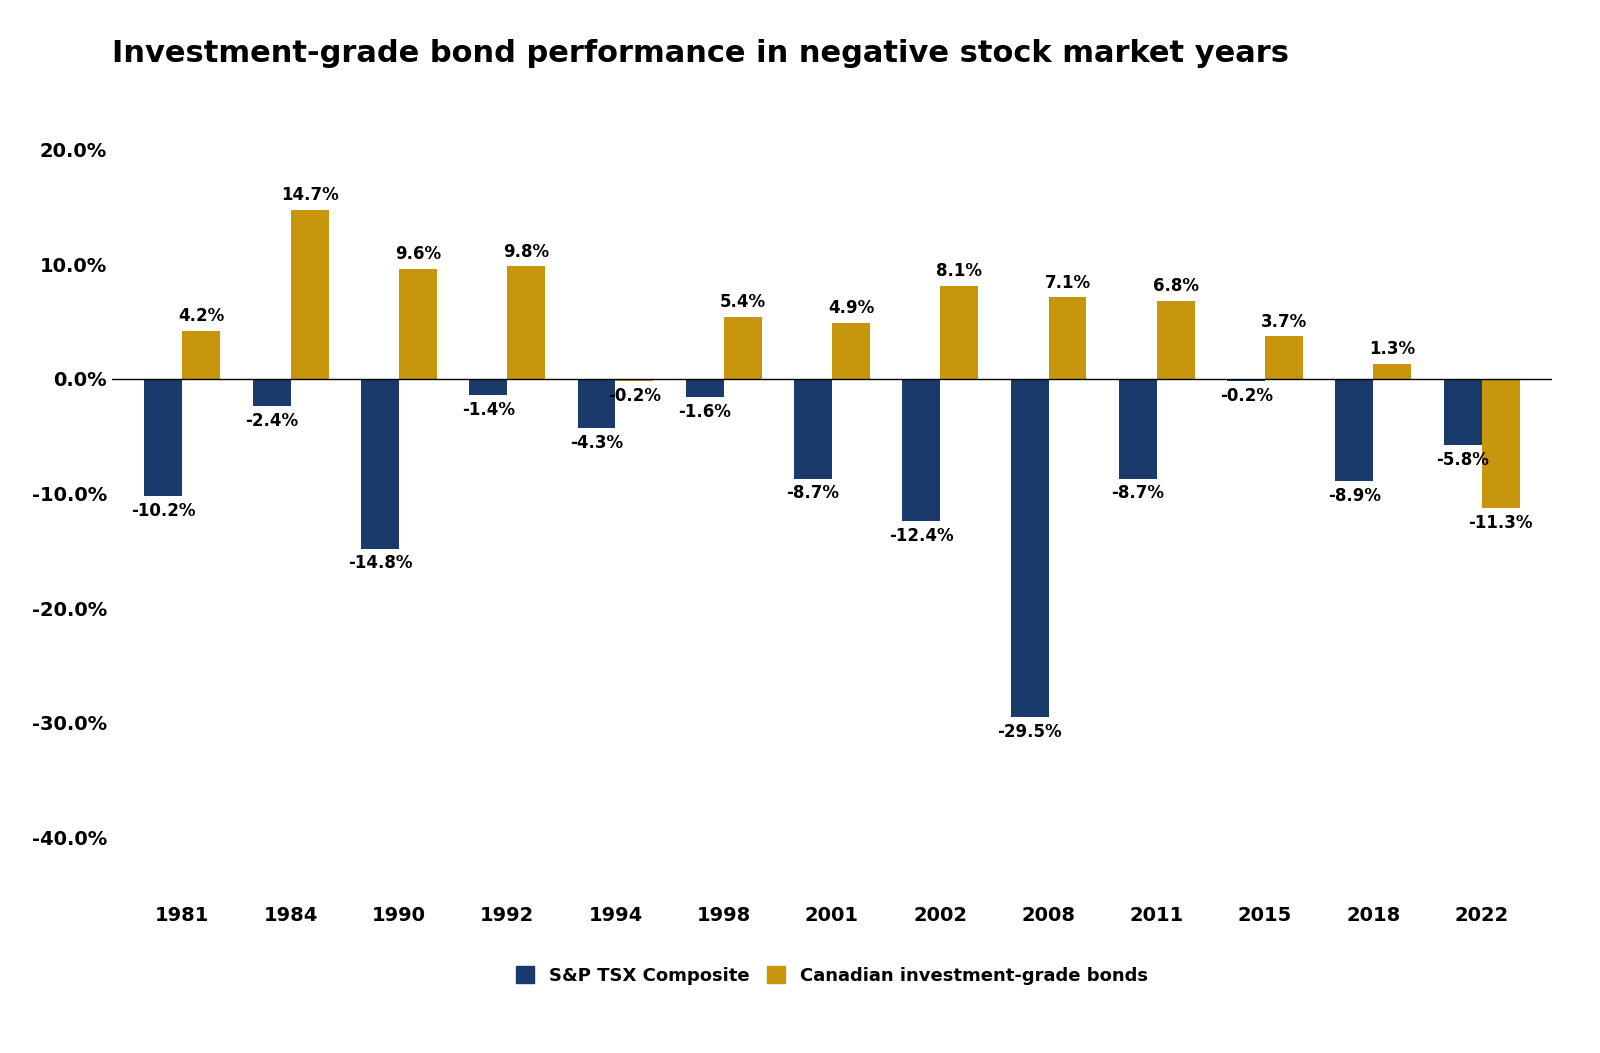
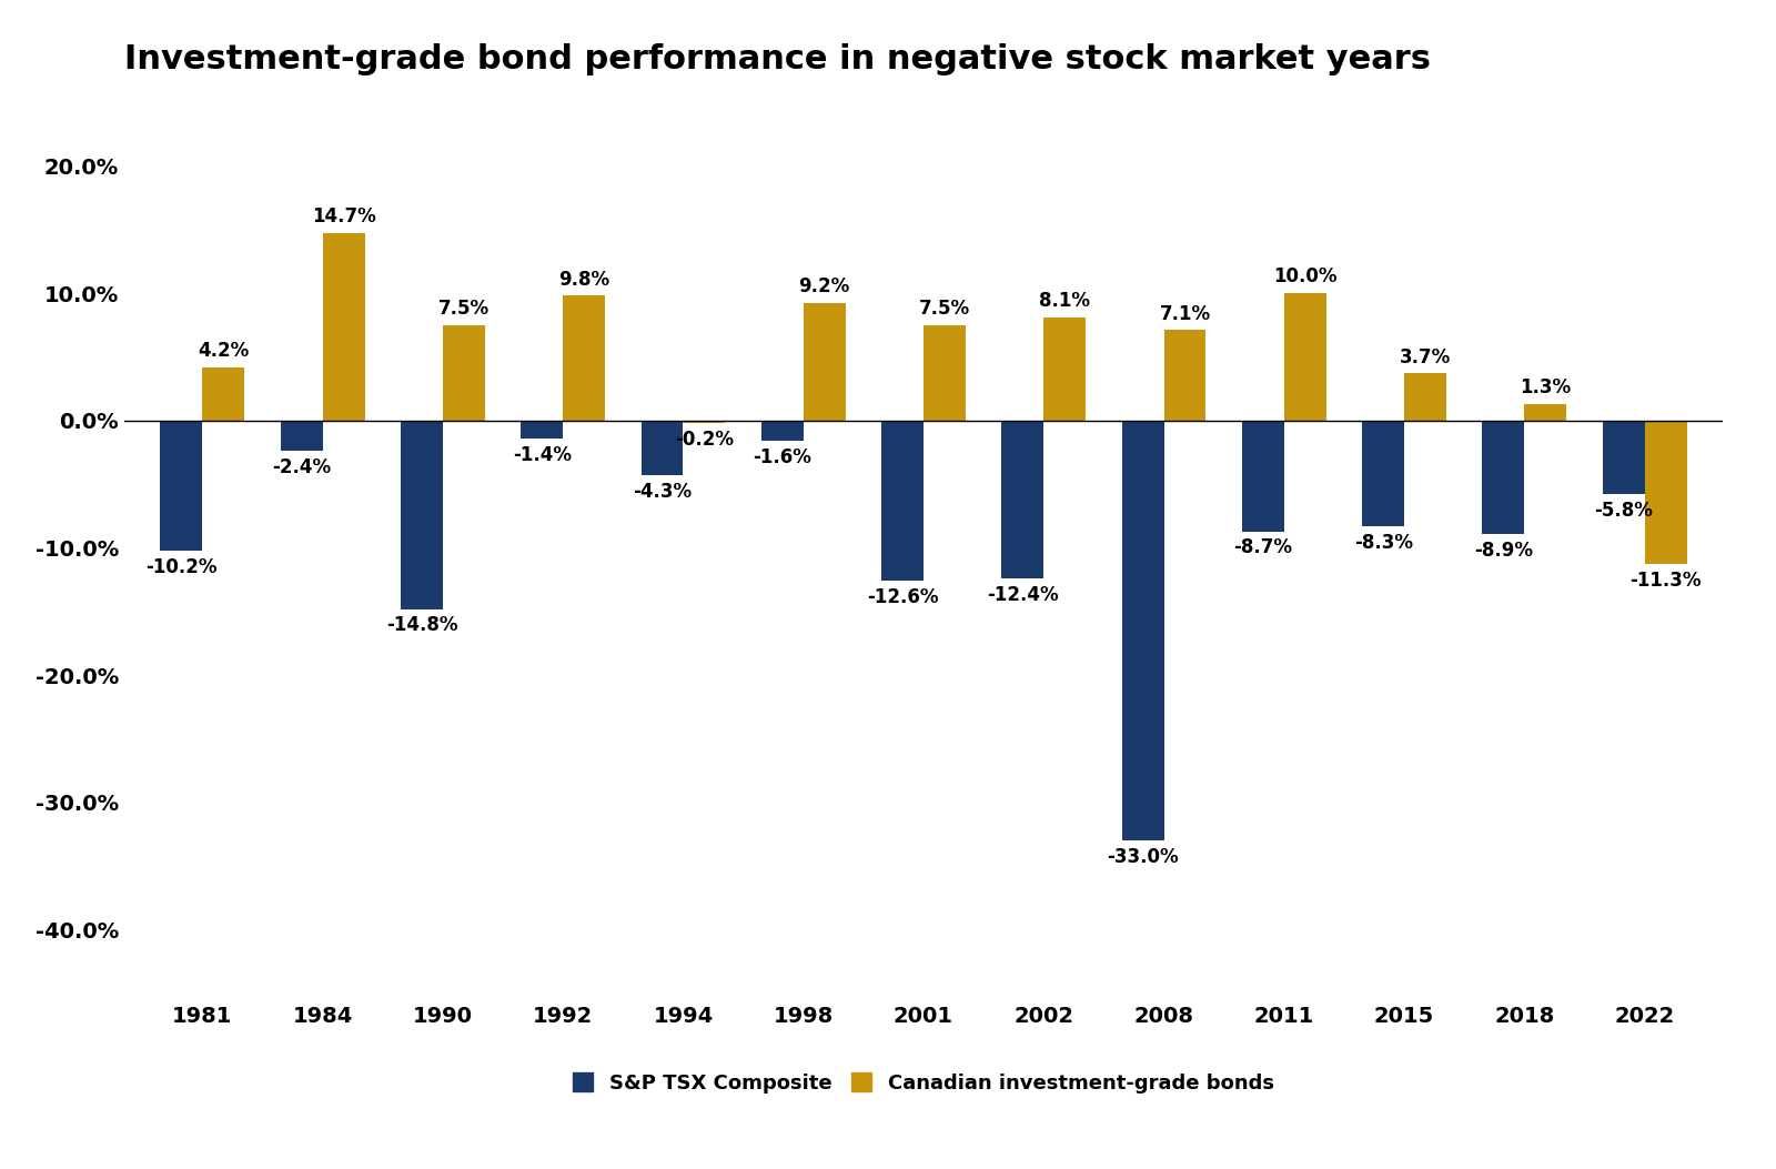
Canadian investment-grade bonds/1990: 9.6% -> 7.5%
Canadian investment-grade bonds/1998: 5.4% -> 9.2%
S&P TSX Composite/2001: -8.7% -> -12.6%
Canadian investment-grade bonds/2001: 4.9% -> 7.5%
S&P TSX Composite/2008: -29.5% -> -33.0%
Canadian investment-grade bonds/2011: 6.8% -> 10.0%
S&P TSX Composite/2015: -0.2% -> -8.3%
